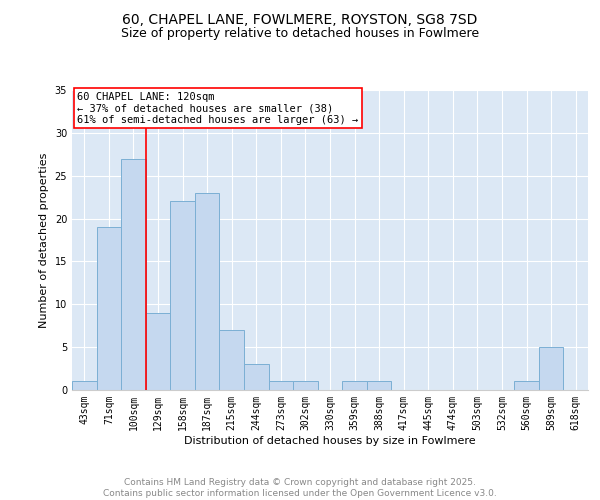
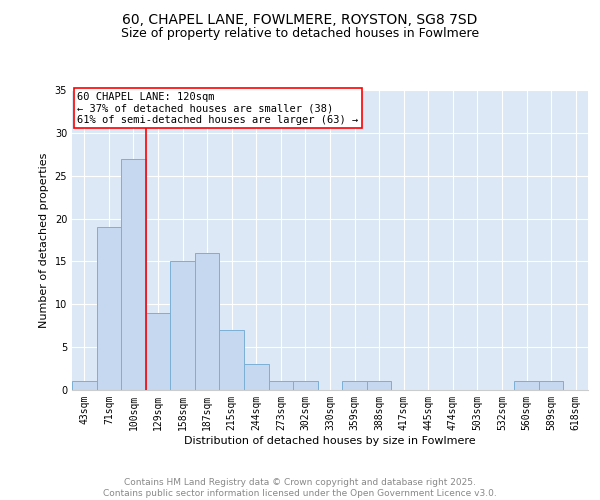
158sqm: 22 -> 15
187sqm: 23 -> 16
589sqm: 5 -> 1
